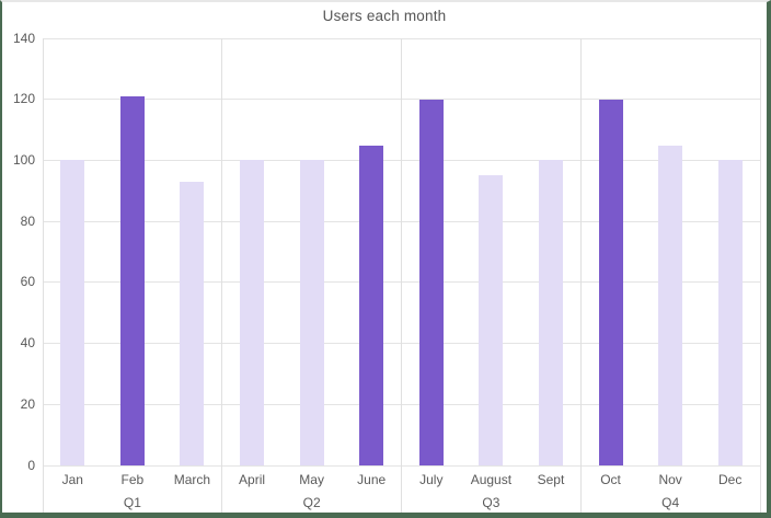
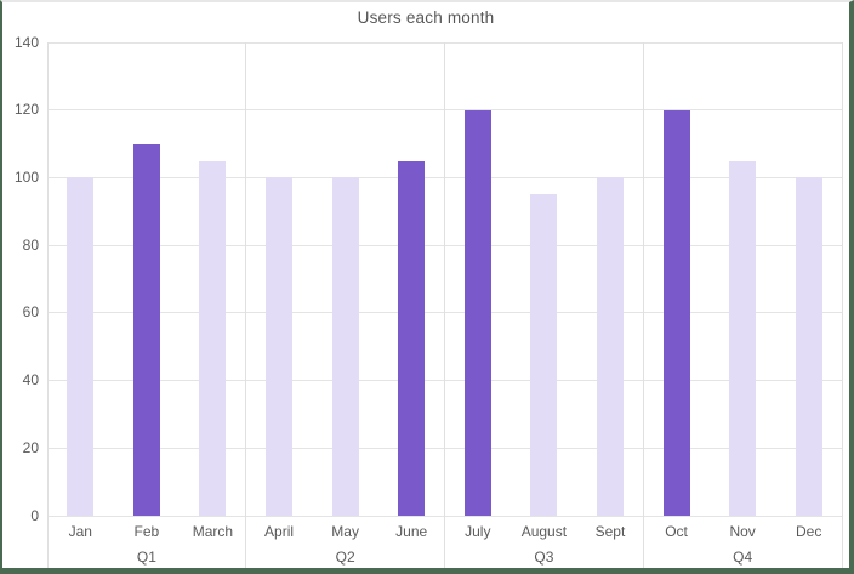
Feb: 121 -> 110
March: 93 -> 105
